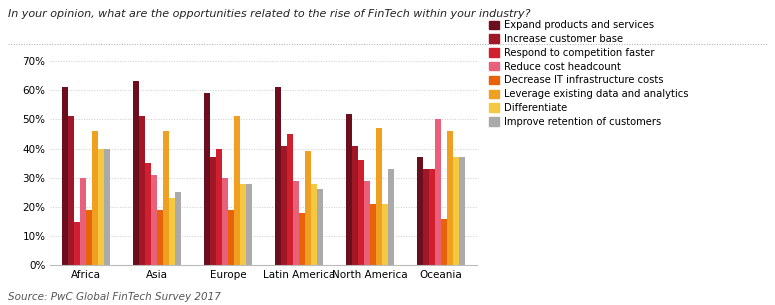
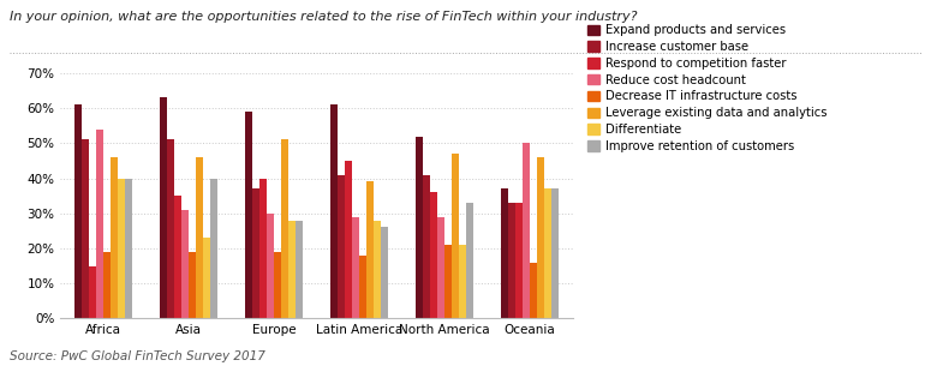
Reduce cost headcount/Africa: 30% -> 54%
Improve retention of customers/Asia: 25% -> 40%
